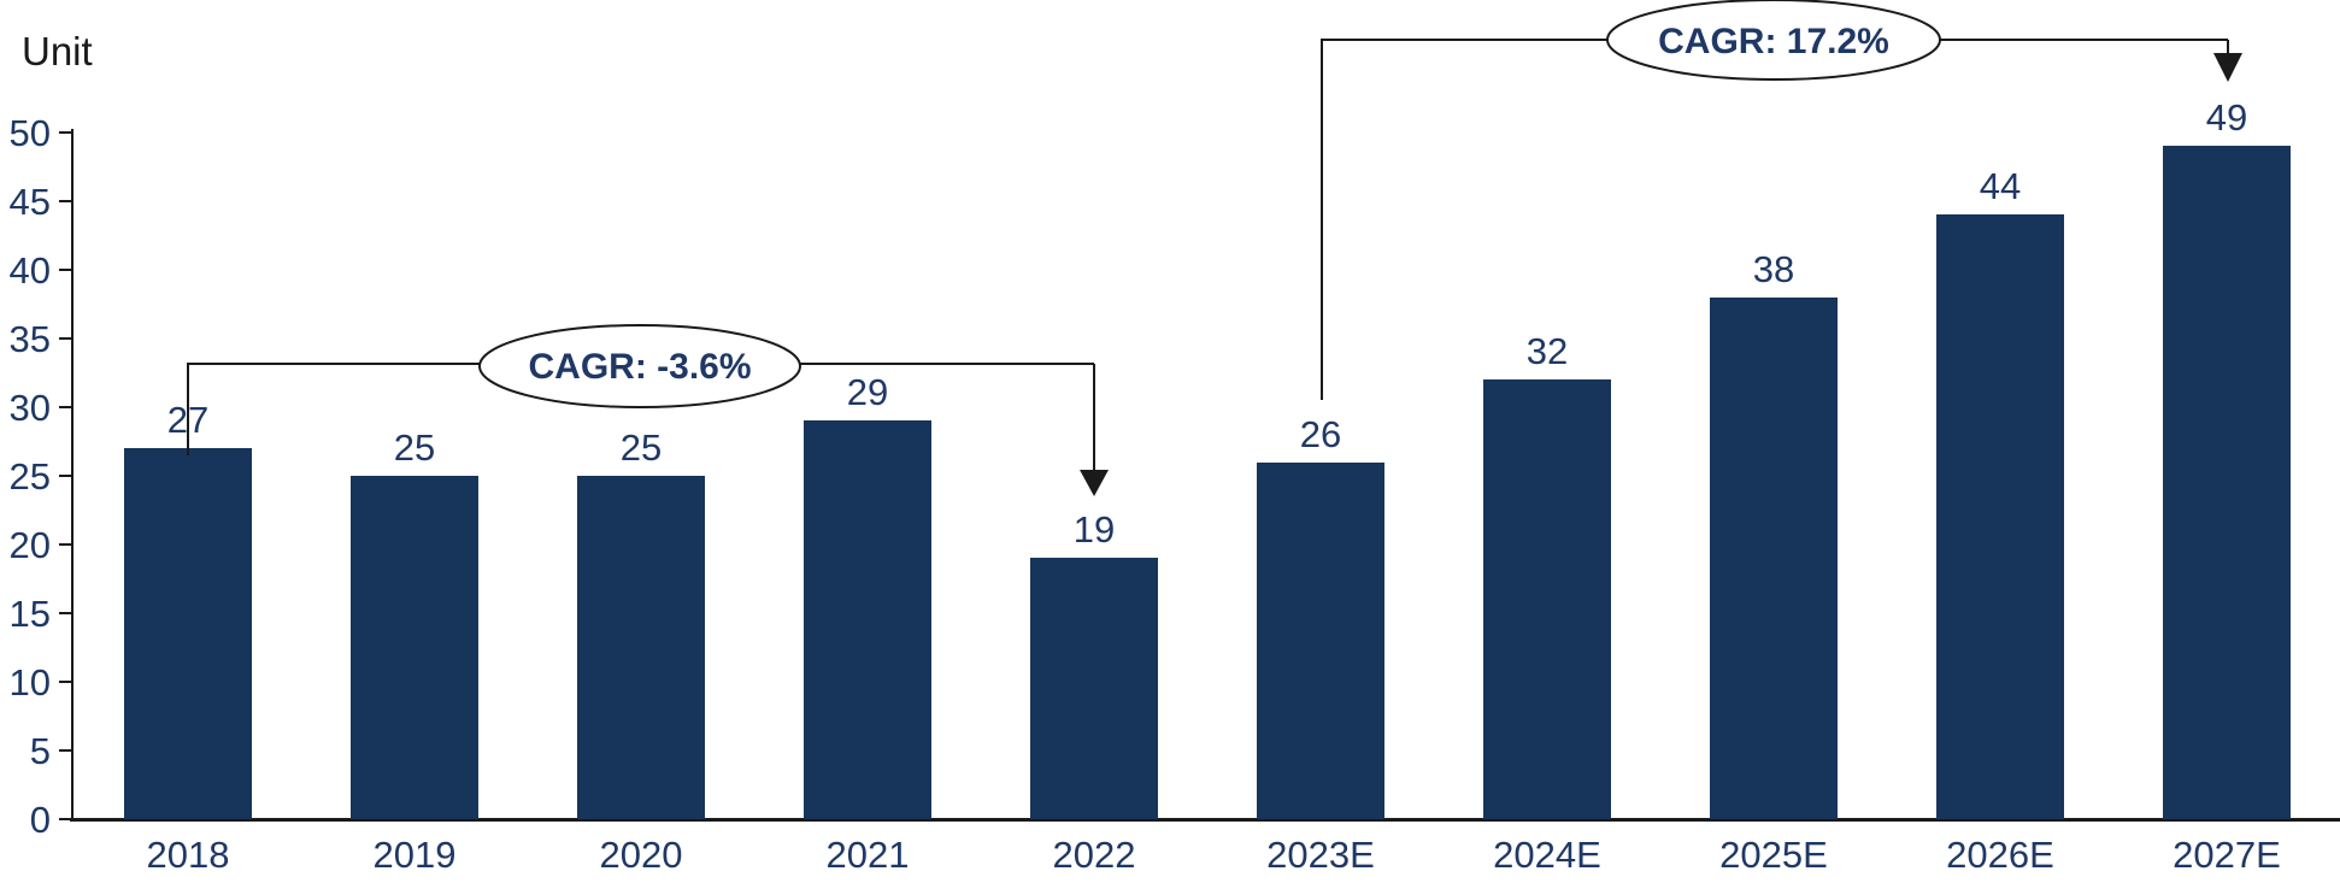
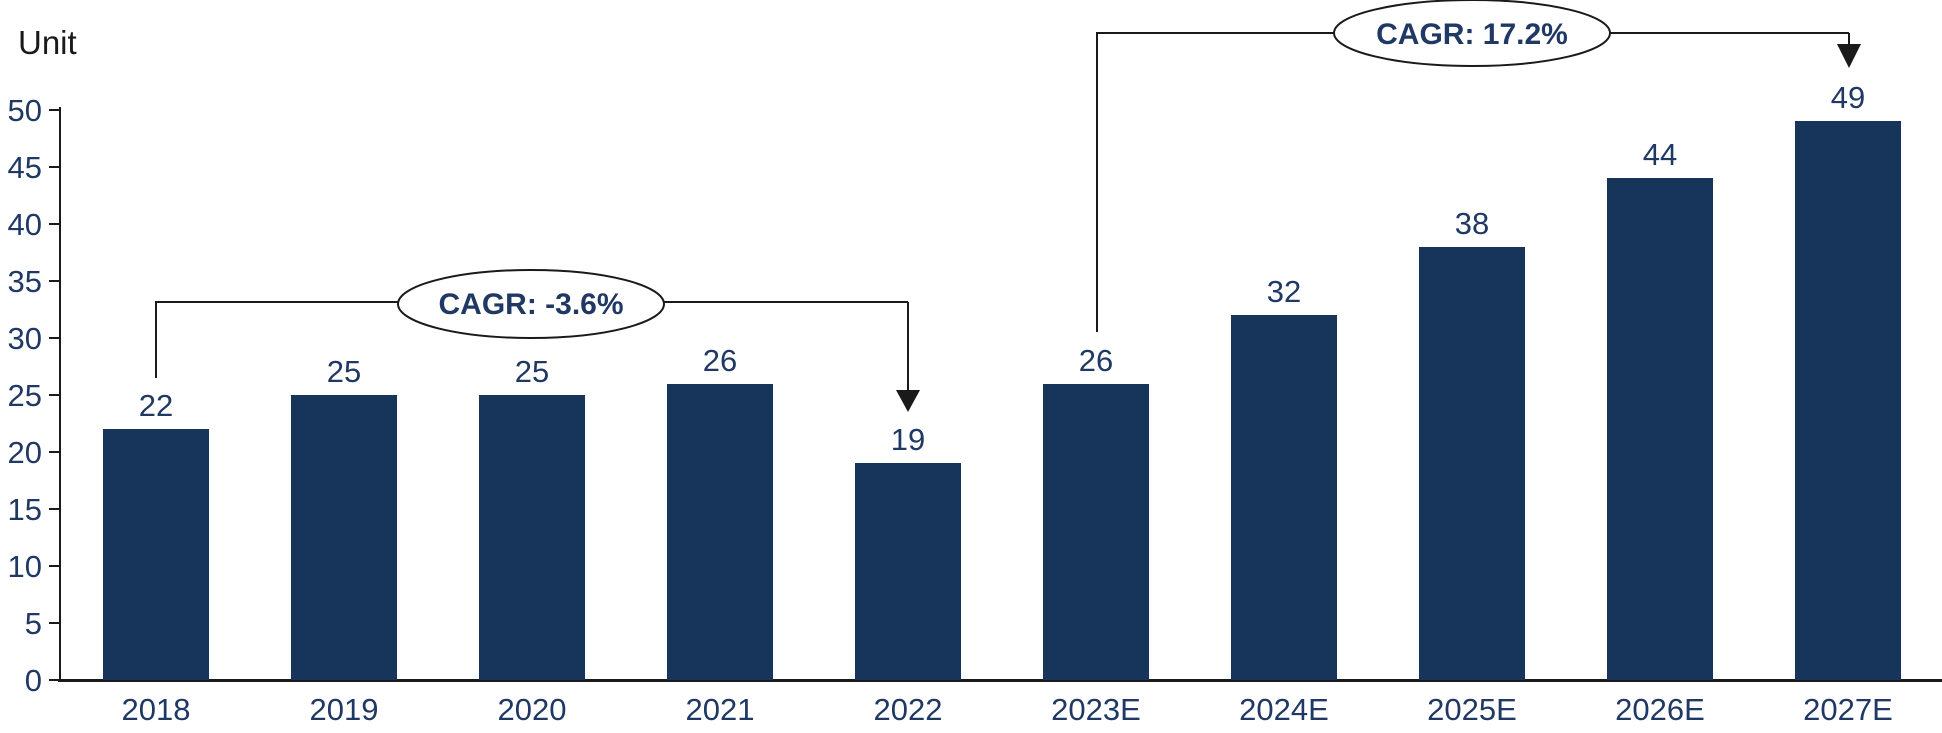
2018: 27 -> 22
2021: 29 -> 26
